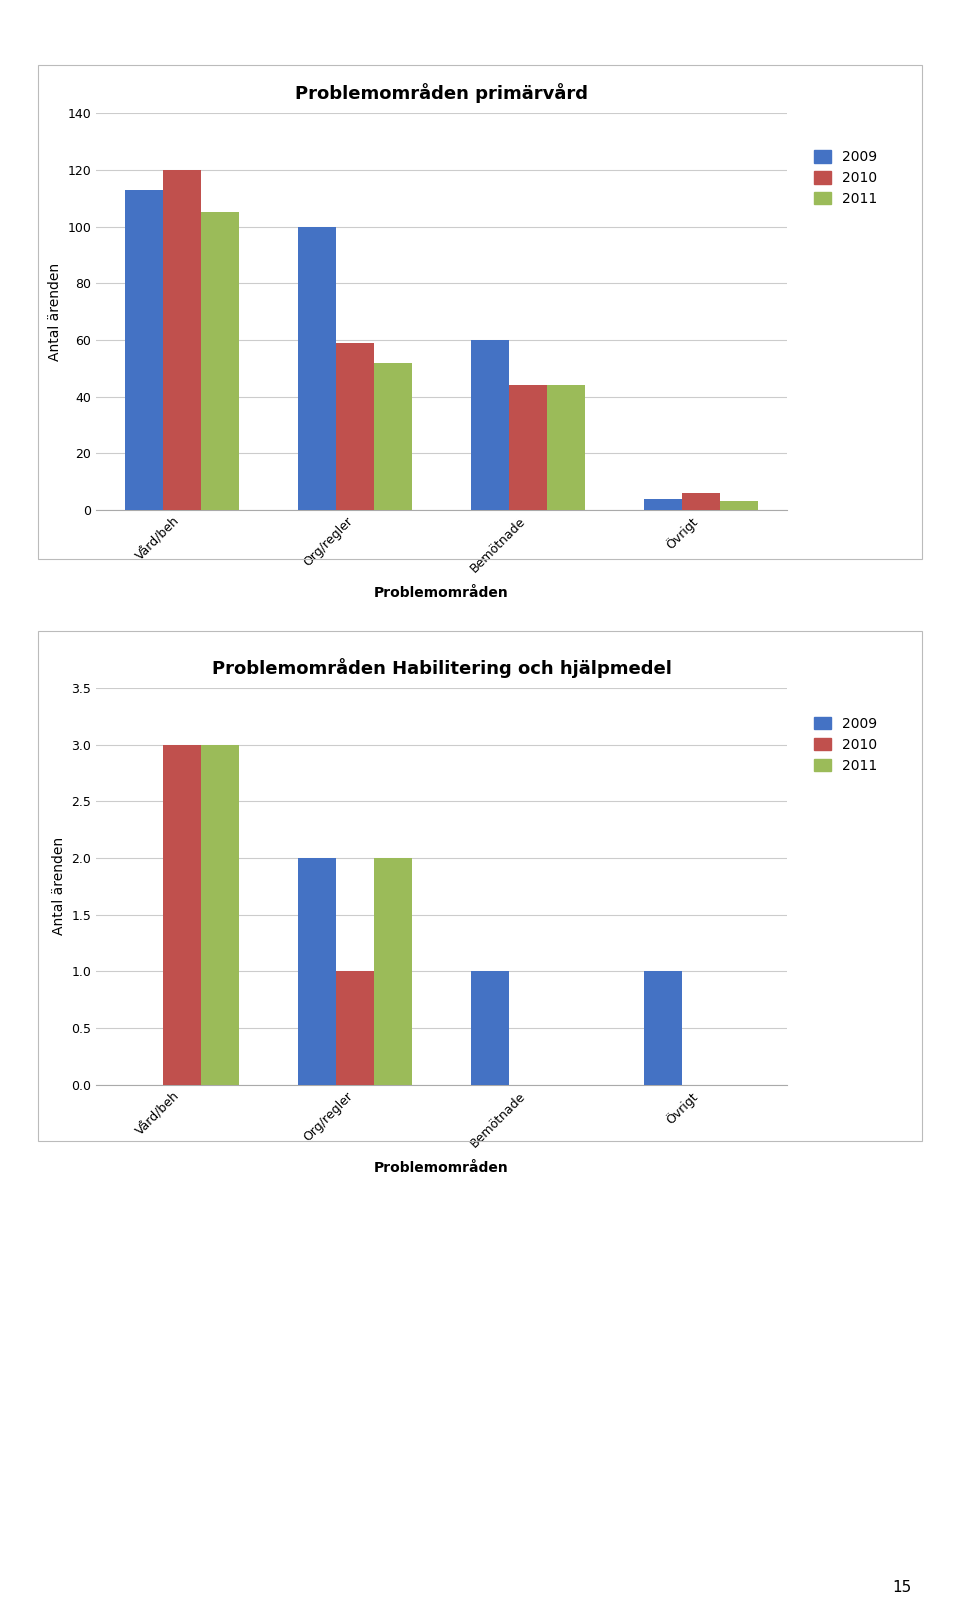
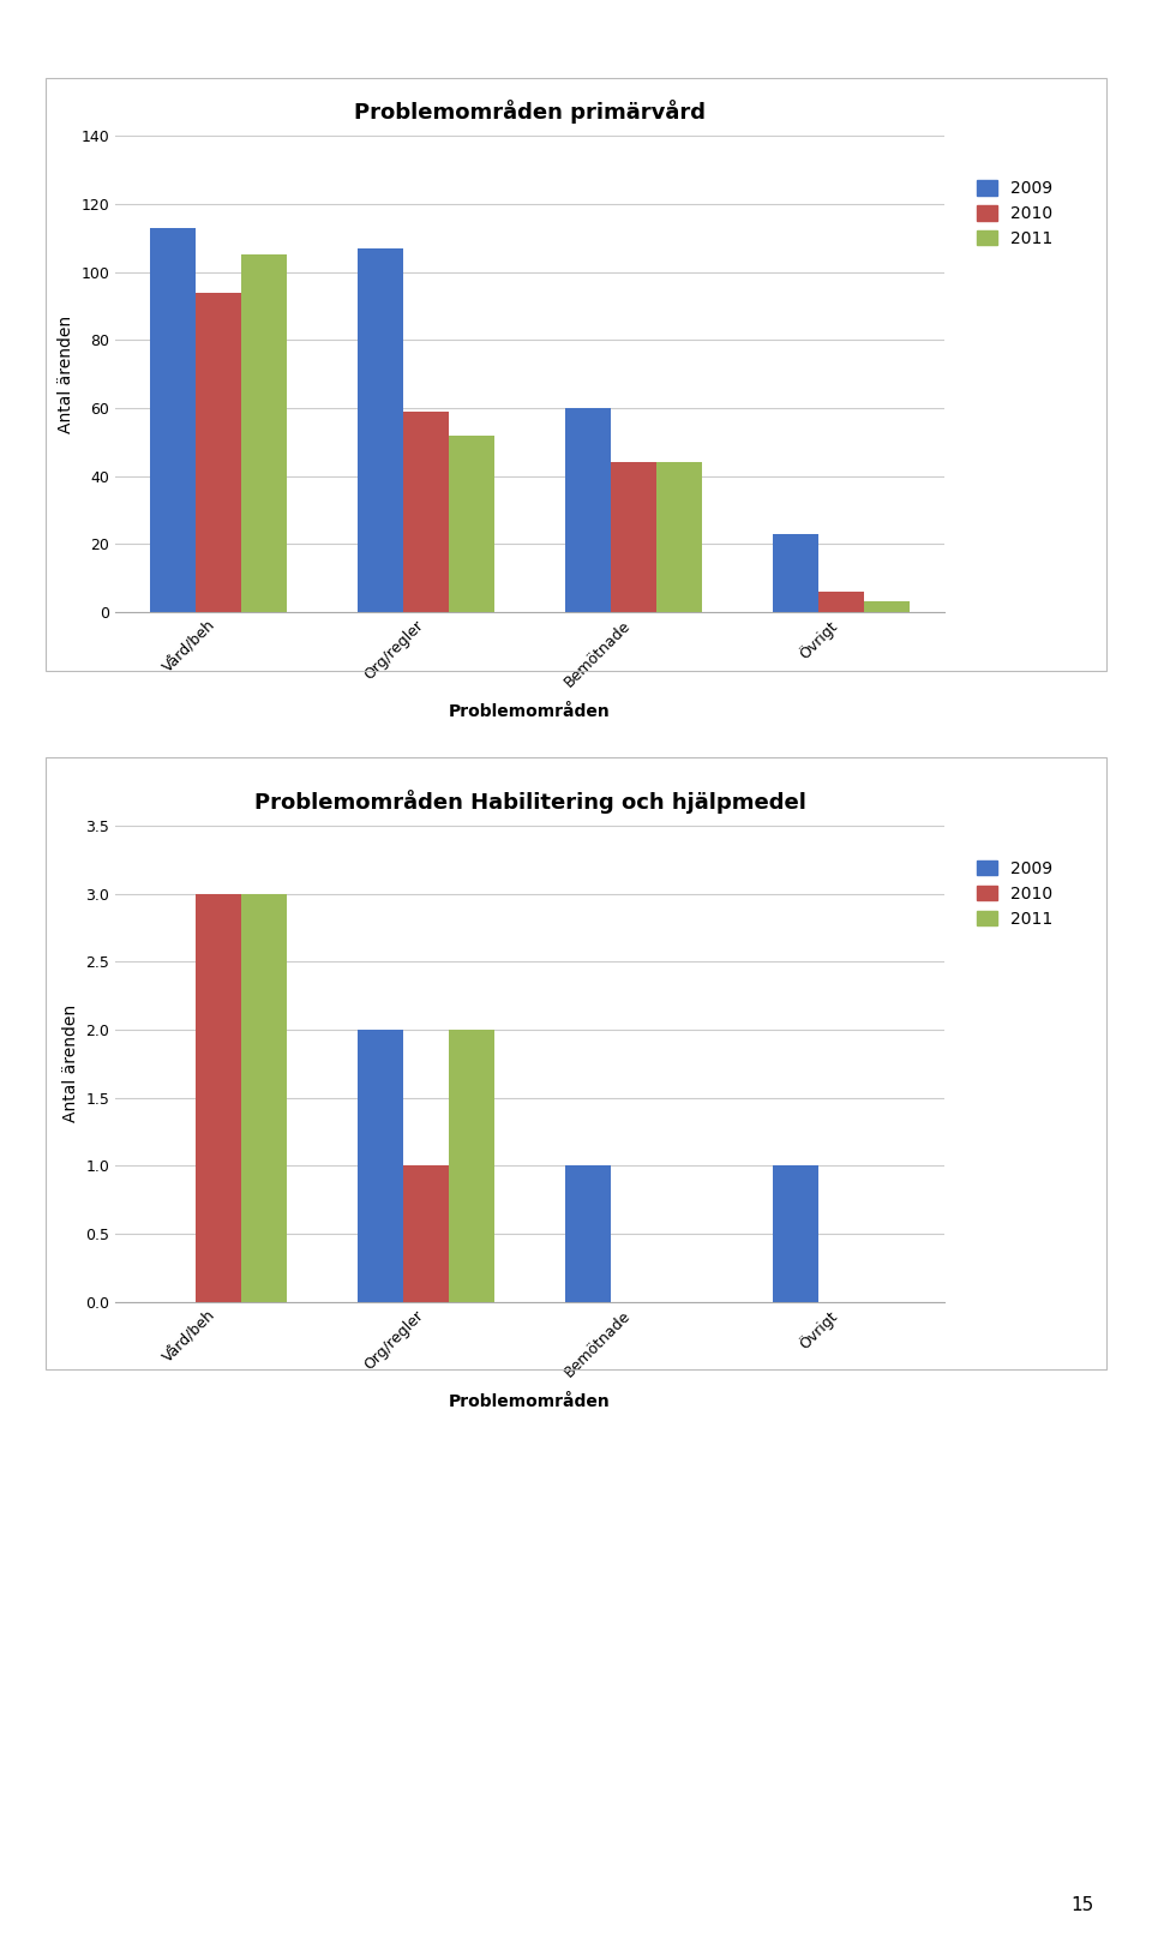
Problemområden primärvård/2010/Vård/beh: 120 -> 94
Problemområden primärvård/2009/Org/regler: 100 -> 107
Problemområden primärvård/2009/Övrigt: 4 -> 23
